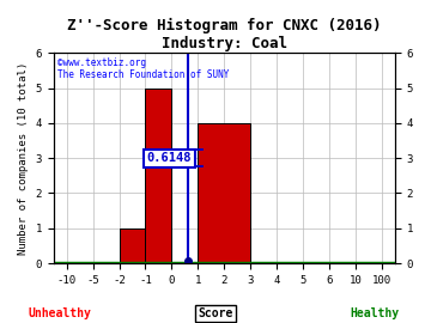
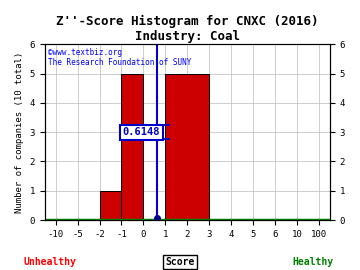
2: 4 -> 5
